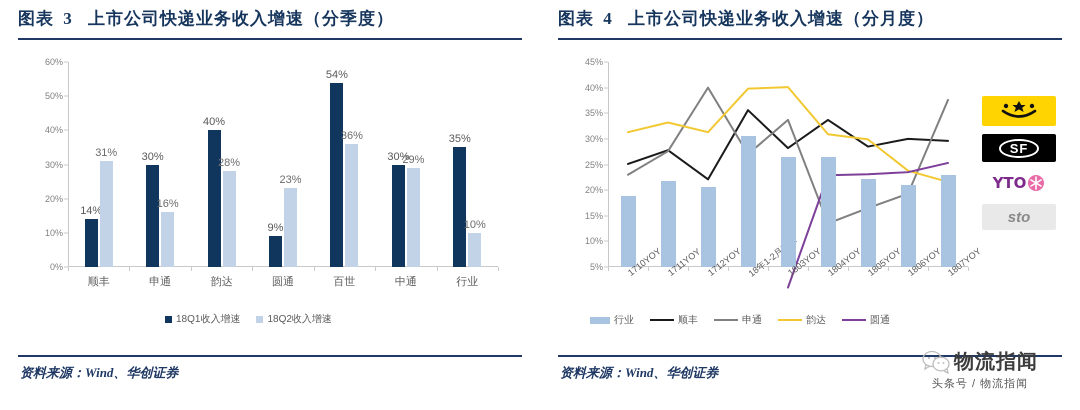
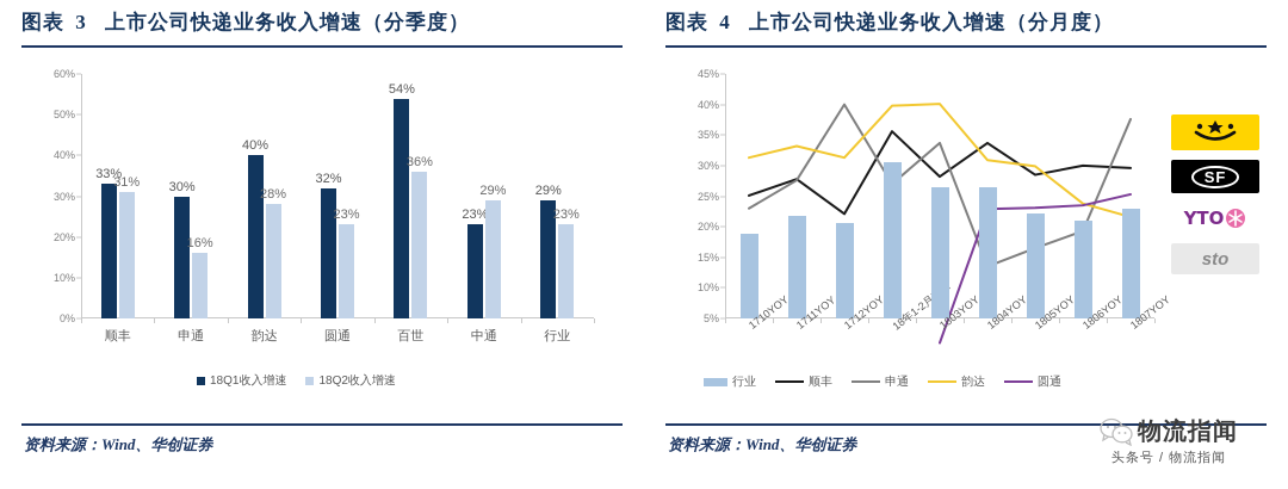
上市公司快递业务收入增速（分季度）/18Q1收入增速/顺丰: 14% -> 33%
上市公司快递业务收入增速（分季度）/18Q1收入增速/圆通: 9% -> 32%
上市公司快递业务收入增速（分季度）/18Q1收入增速/中通: 30% -> 23%
上市公司快递业务收入增速（分季度）/18Q1收入增速/行业: 35% -> 29%
上市公司快递业务收入增速（分季度）/18Q2收入增速/行业: 10% -> 23%
